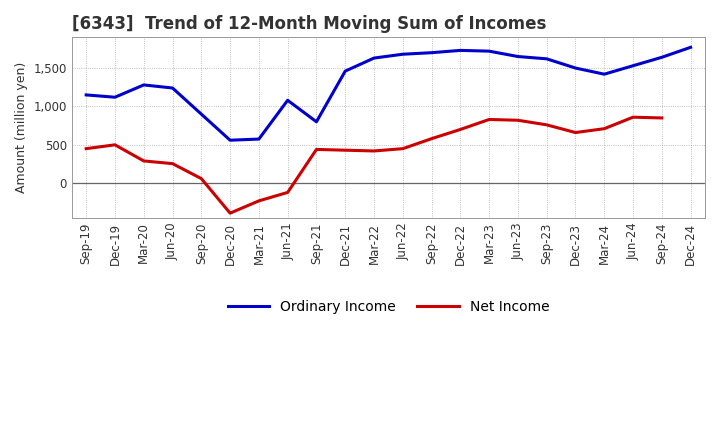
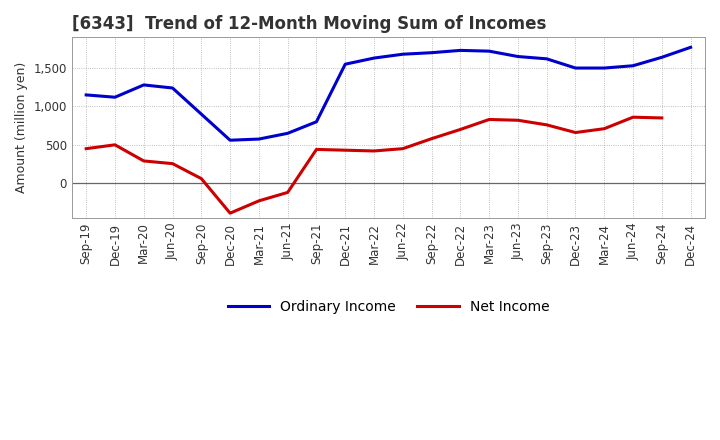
Ordinary Income/Jun-21: 1,080 -> 650
Ordinary Income/Dec-21: 1,460 -> 1,550
Ordinary Income/Mar-24: 1,420 -> 1,500
